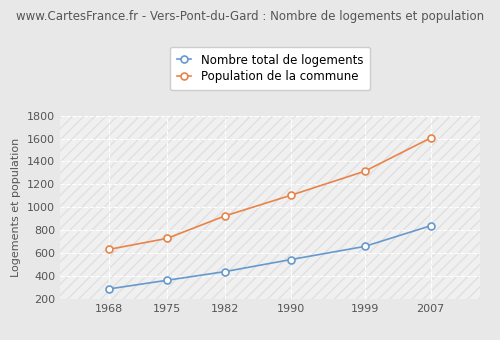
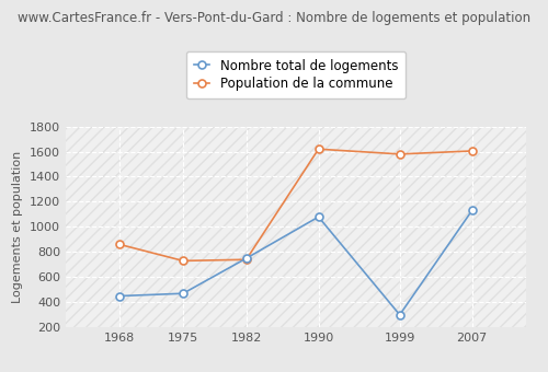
Nombre total de logements/1968: 290 -> 450
Population de la commune/1968: 640 -> 860
Nombre total de logements/1975: 360 -> 470
Nombre total de logements/1982: 440 -> 750
Population de la commune/1982: 920 -> 740
Nombre total de logements/1990: 540 -> 1080
Population de la commune/1990: 1100 -> 1620
Nombre total de logements/1999: 660 -> 300
Population de la commune/1999: 1320 -> 1580
Nombre total de logements/2007: 840 -> 1130
